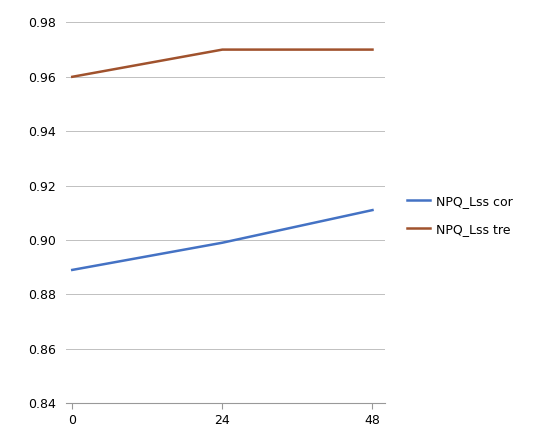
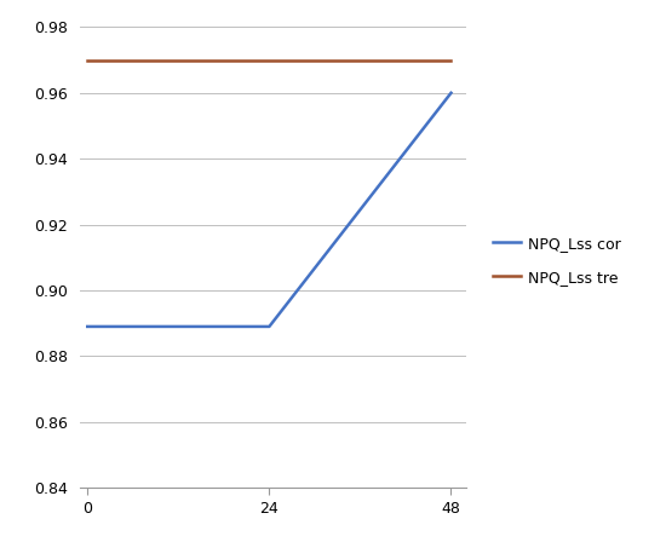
NPQ_Lss tre/0: 0.96 -> 0.97
NPQ_Lss cor/24: 0.899 -> 0.889
NPQ_Lss cor/48: 0.911 -> 0.960
